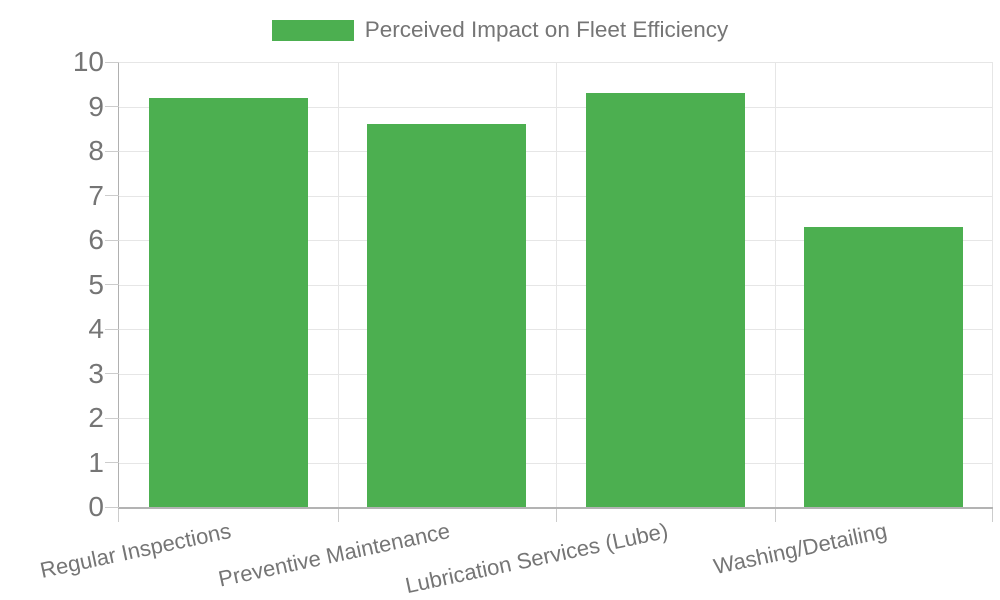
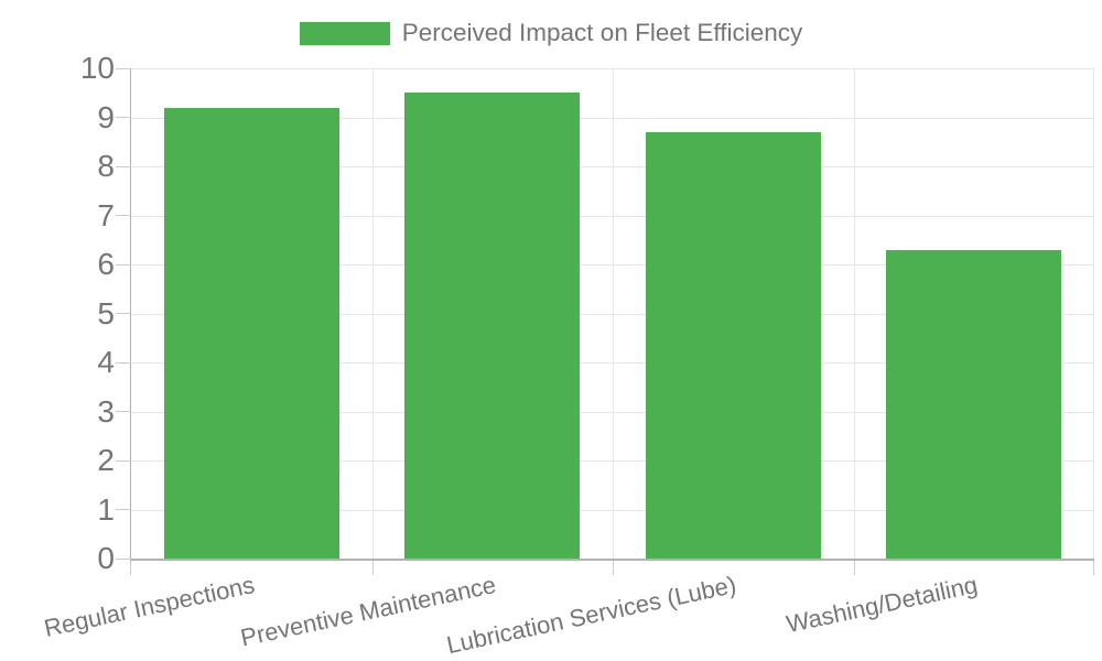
Preventive Maintenance: 8.6 -> 9.5
Lubrication Services (Lube): 9.3 -> 8.7
